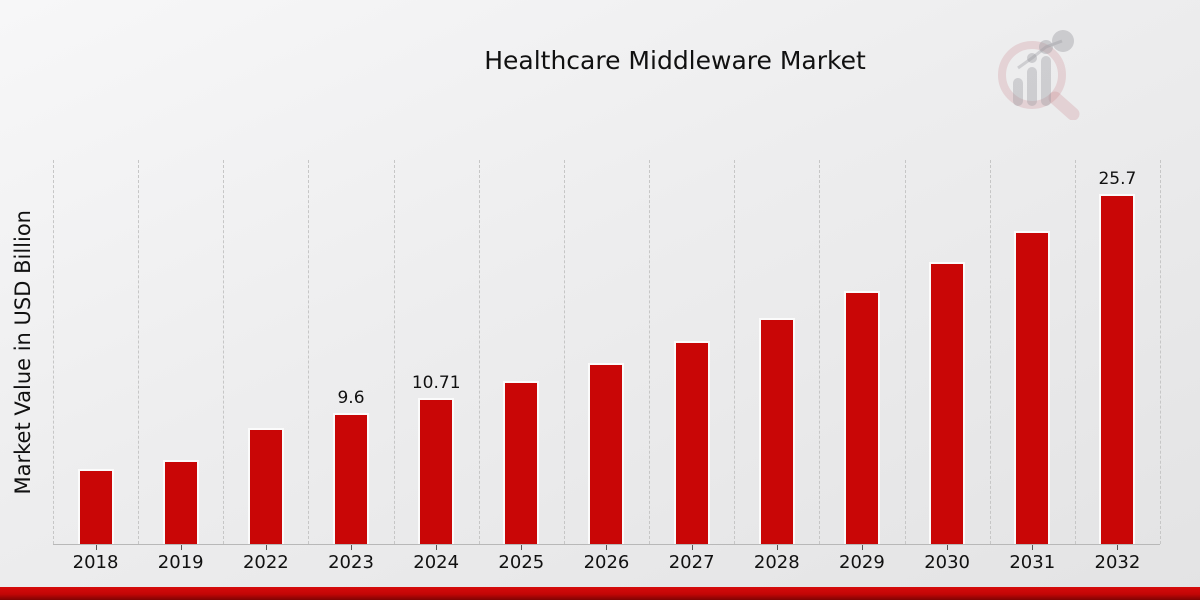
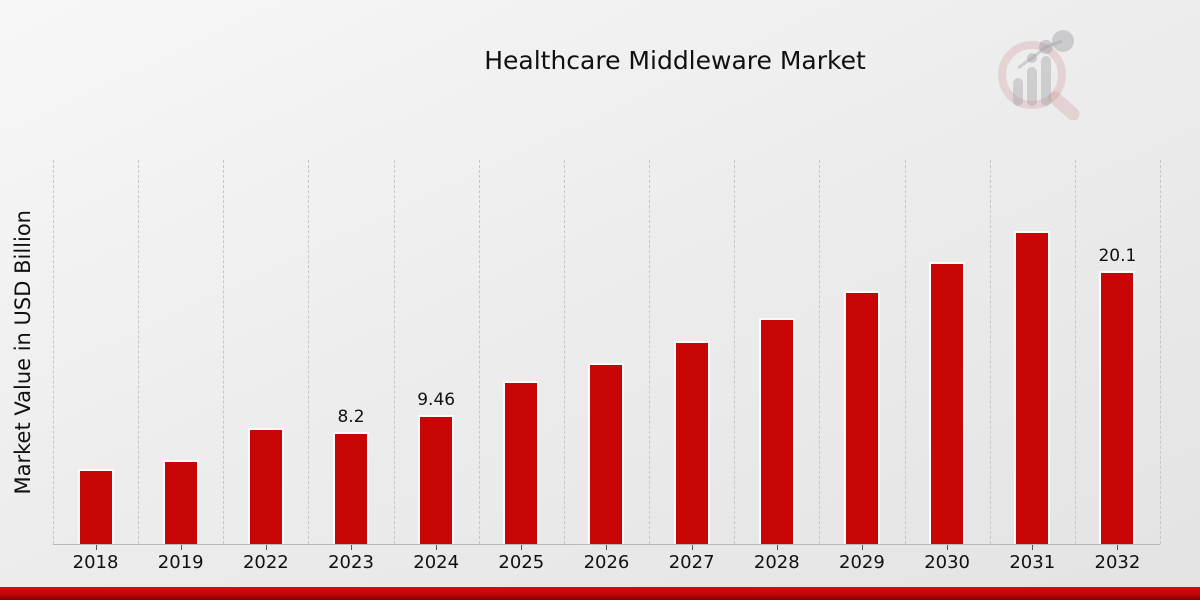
2023: 9.6 -> 8.2
2024: 10.71 -> 9.46
2032: 25.7 -> 20.1
